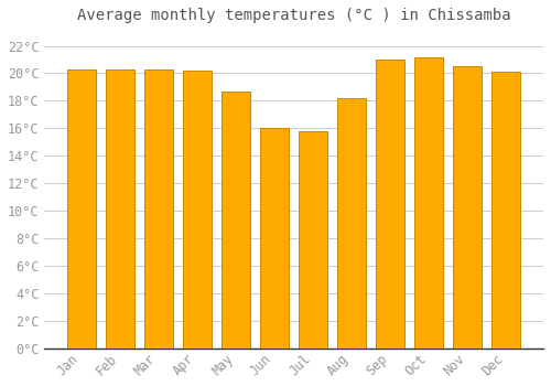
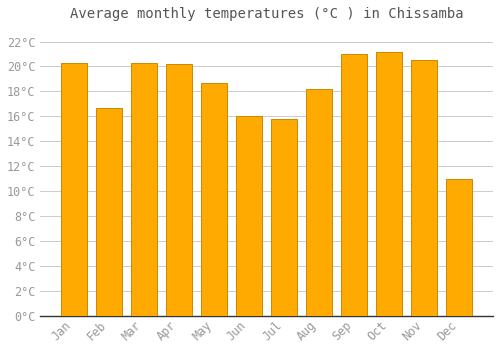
Feb: 20.3°C -> 16.7°C
Dec: 20.1°C -> 11.0°C
